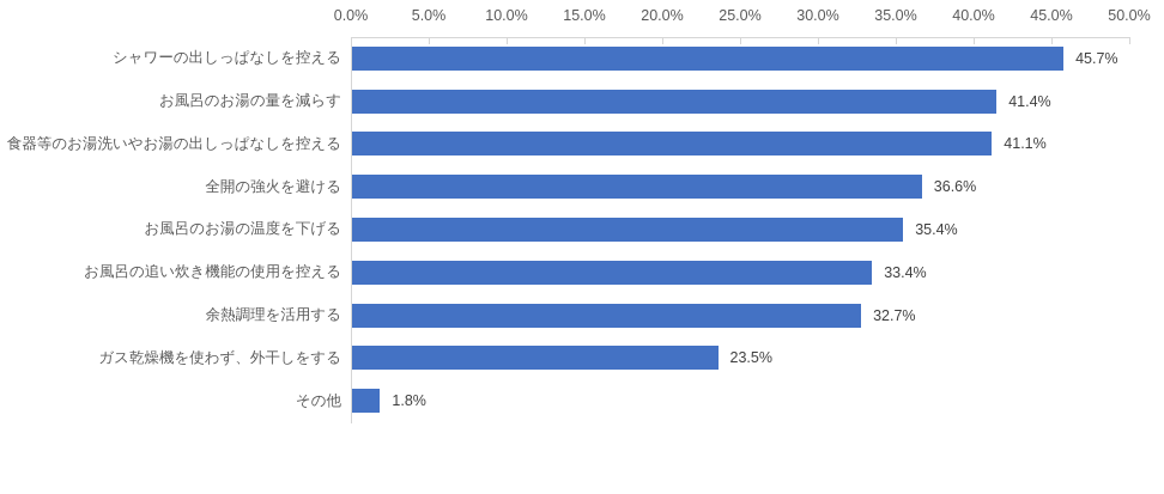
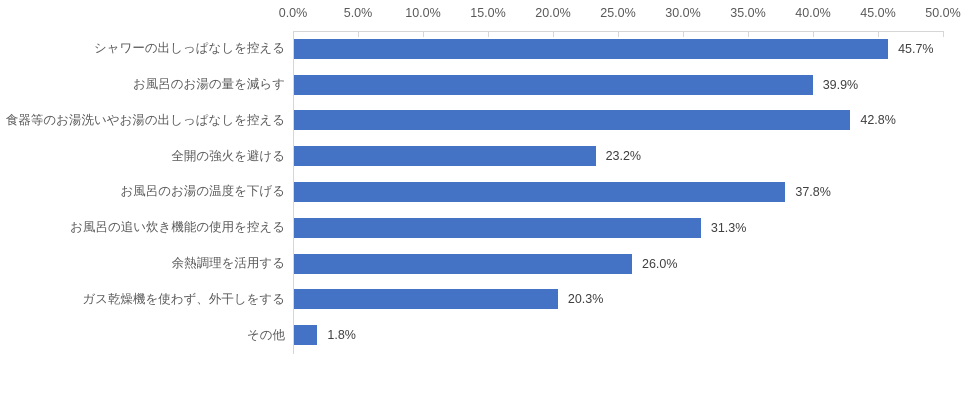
お風呂のお湯の量を減らす: 41.4% -> 39.9%
食器等のお湯洗いやお湯の出しっぱなしを控える: 41.1% -> 42.8%
全開の強火を避ける: 36.6% -> 23.2%
お風呂のお湯の温度を下げる: 35.4% -> 37.8%
お風呂の追い炊き機能の使用を控える: 33.4% -> 31.3%
余熱調理を活用する: 32.7% -> 26.0%
ガス乾燥機を使わず、外干しをする: 23.5% -> 20.3%
